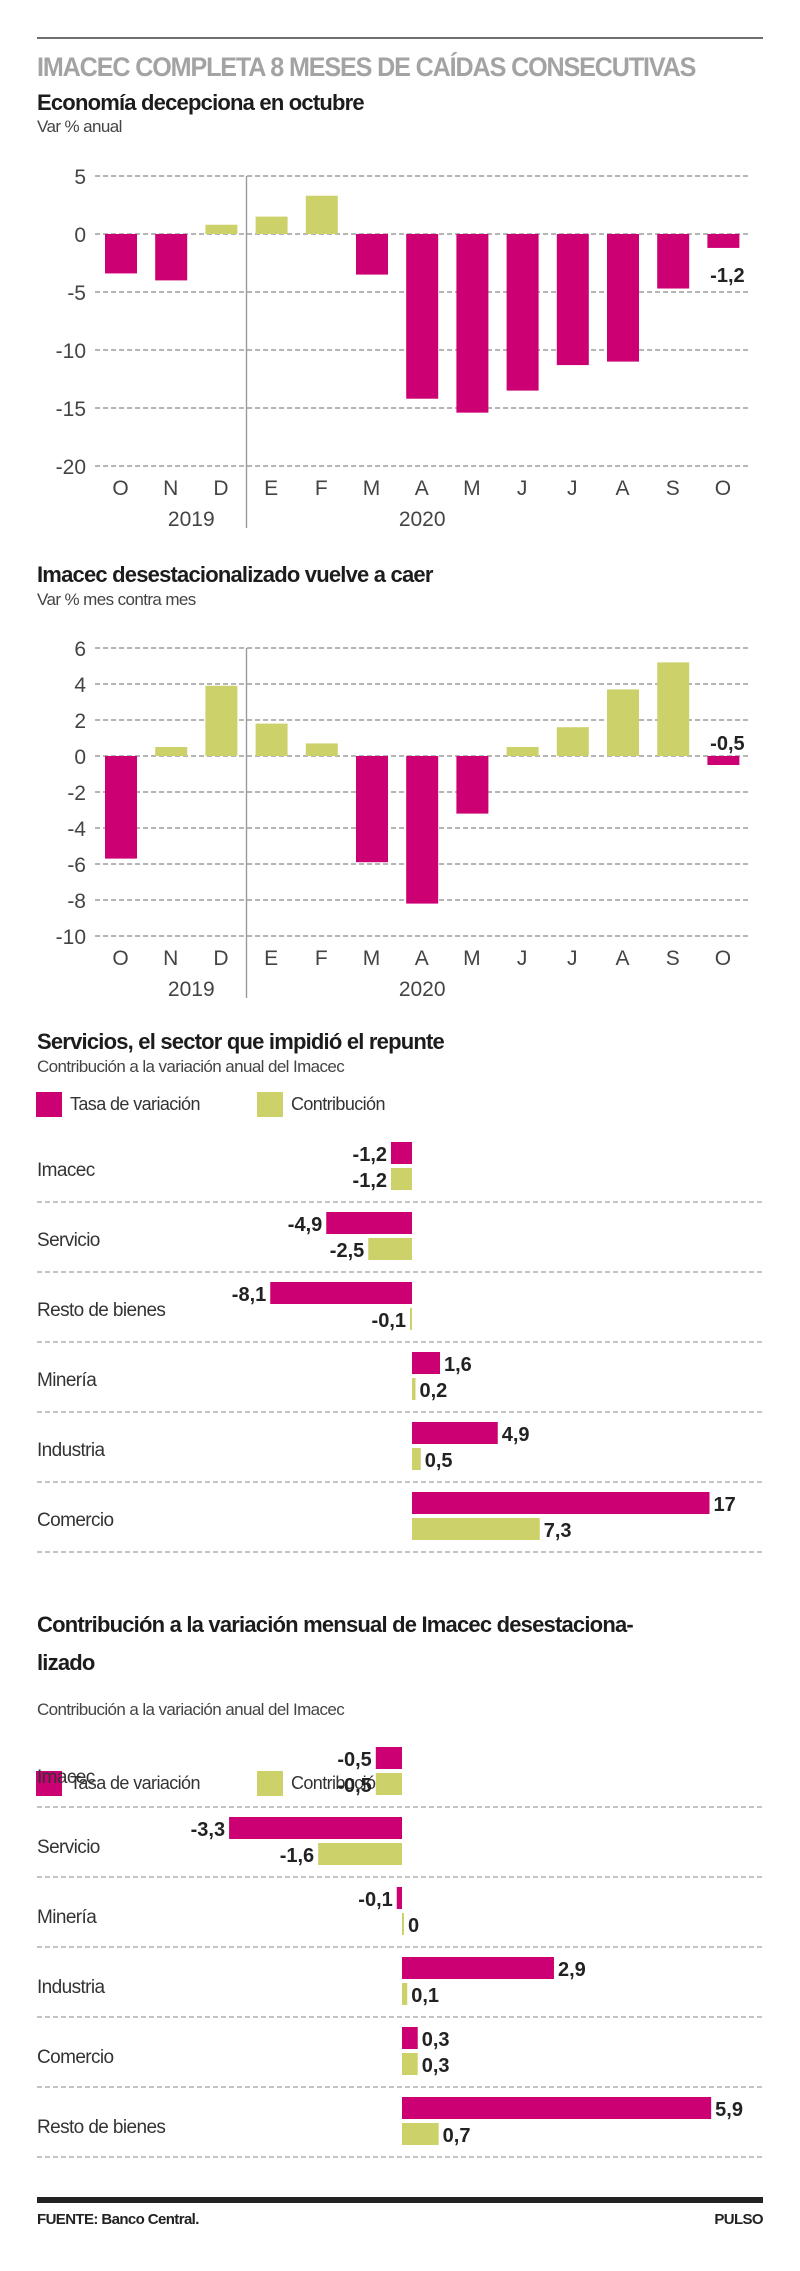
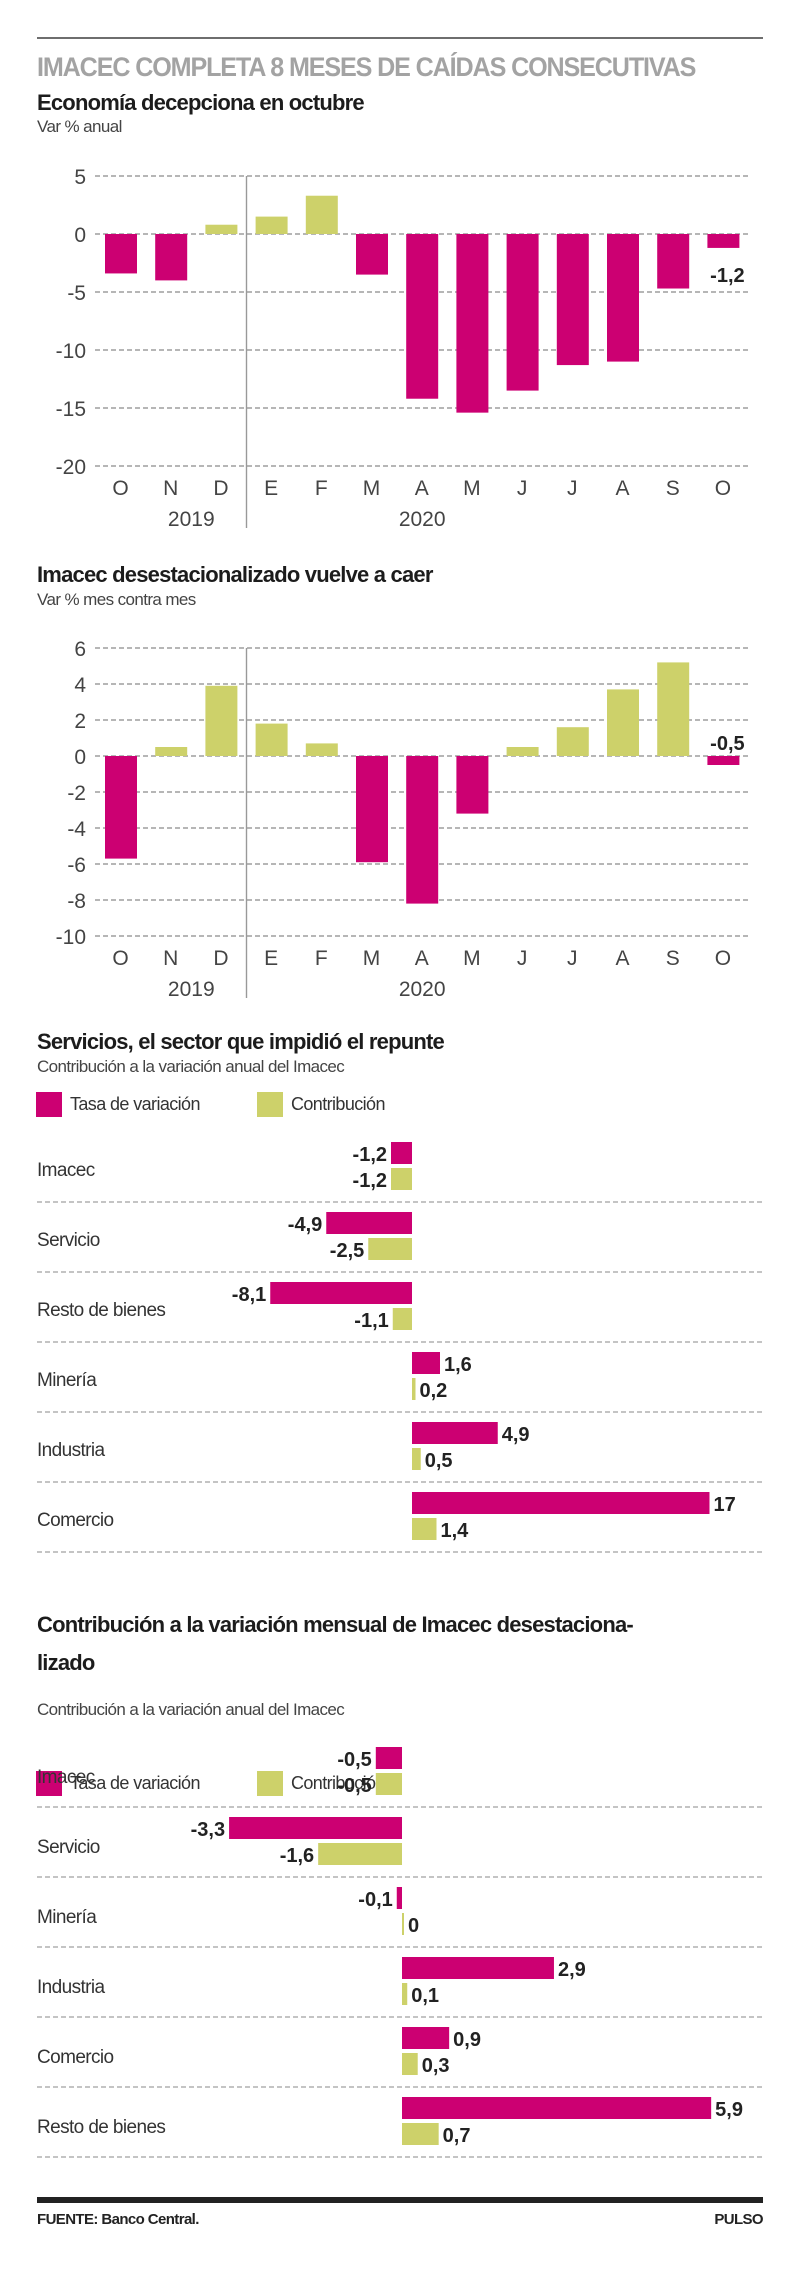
Servicios, el sector que impidió el repunte/Contribución/Resto de bienes: -0,1 -> -1,1
Servicios, el sector que impidió el repunte/Contribución/Comercio: 7,3 -> 1,4
Contribución a la variación mensual de Imacec desestaciona-/Tasa de variación/Comercio: 0,3 -> 0,9
